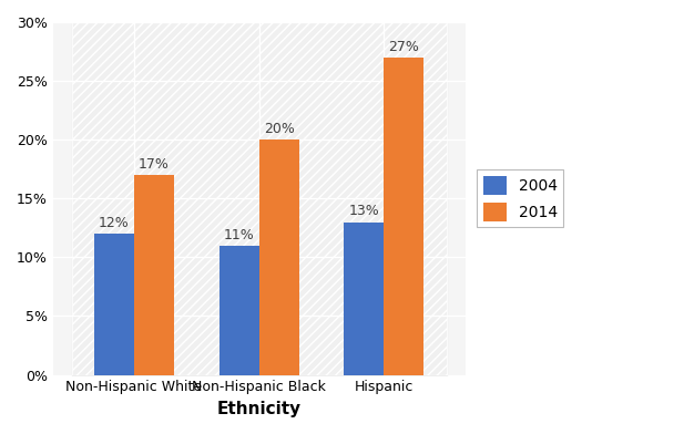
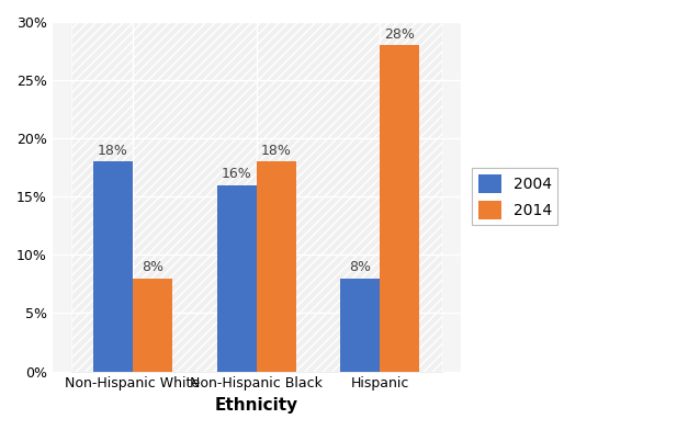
2004/Non-Hispanic White: 12% -> 18%
2014/Non-Hispanic White: 17% -> 8%
2004/Non-Hispanic Black: 11% -> 16%
2014/Non-Hispanic Black: 20% -> 18%
2004/Hispanic: 13% -> 8%
2014/Hispanic: 27% -> 28%
